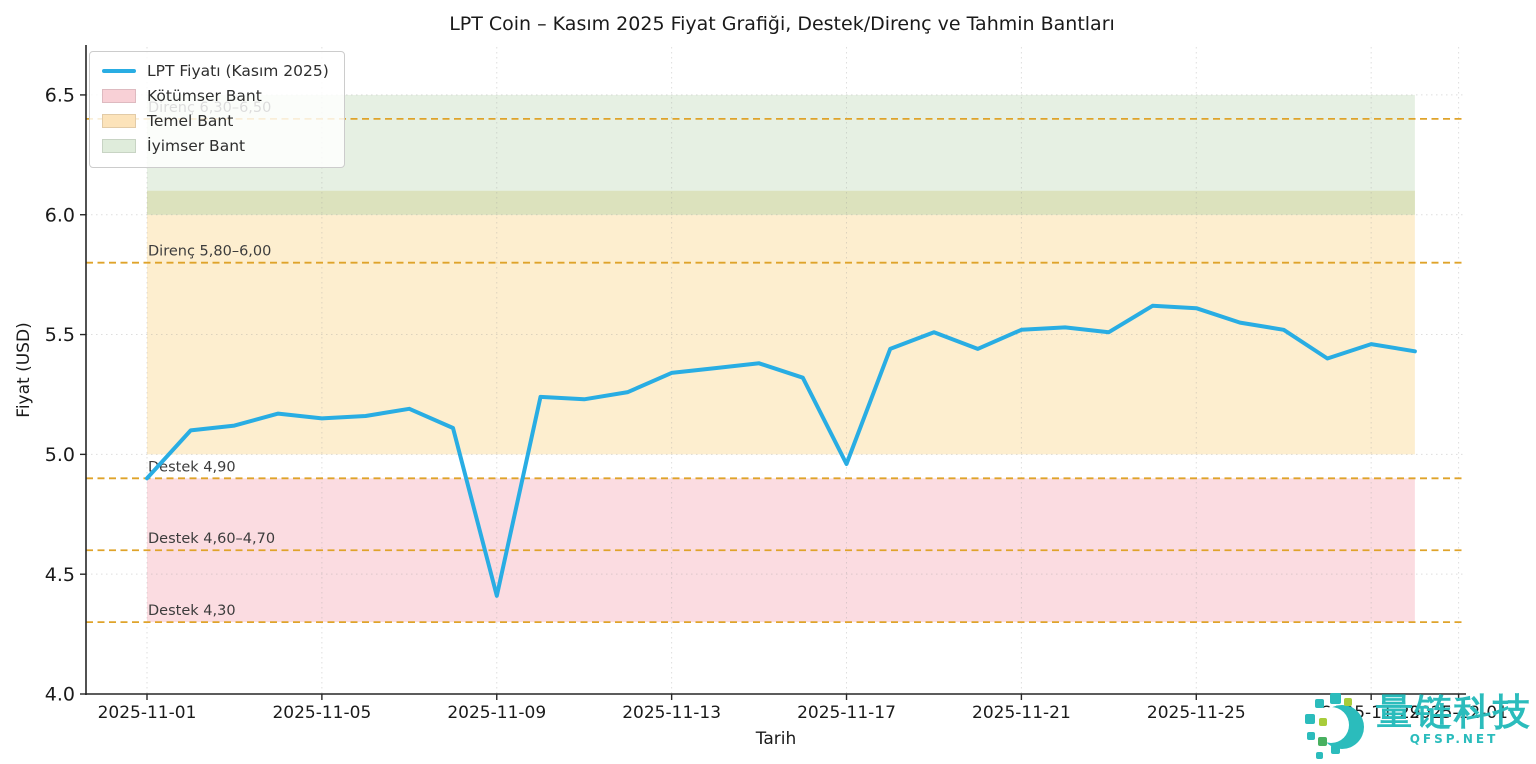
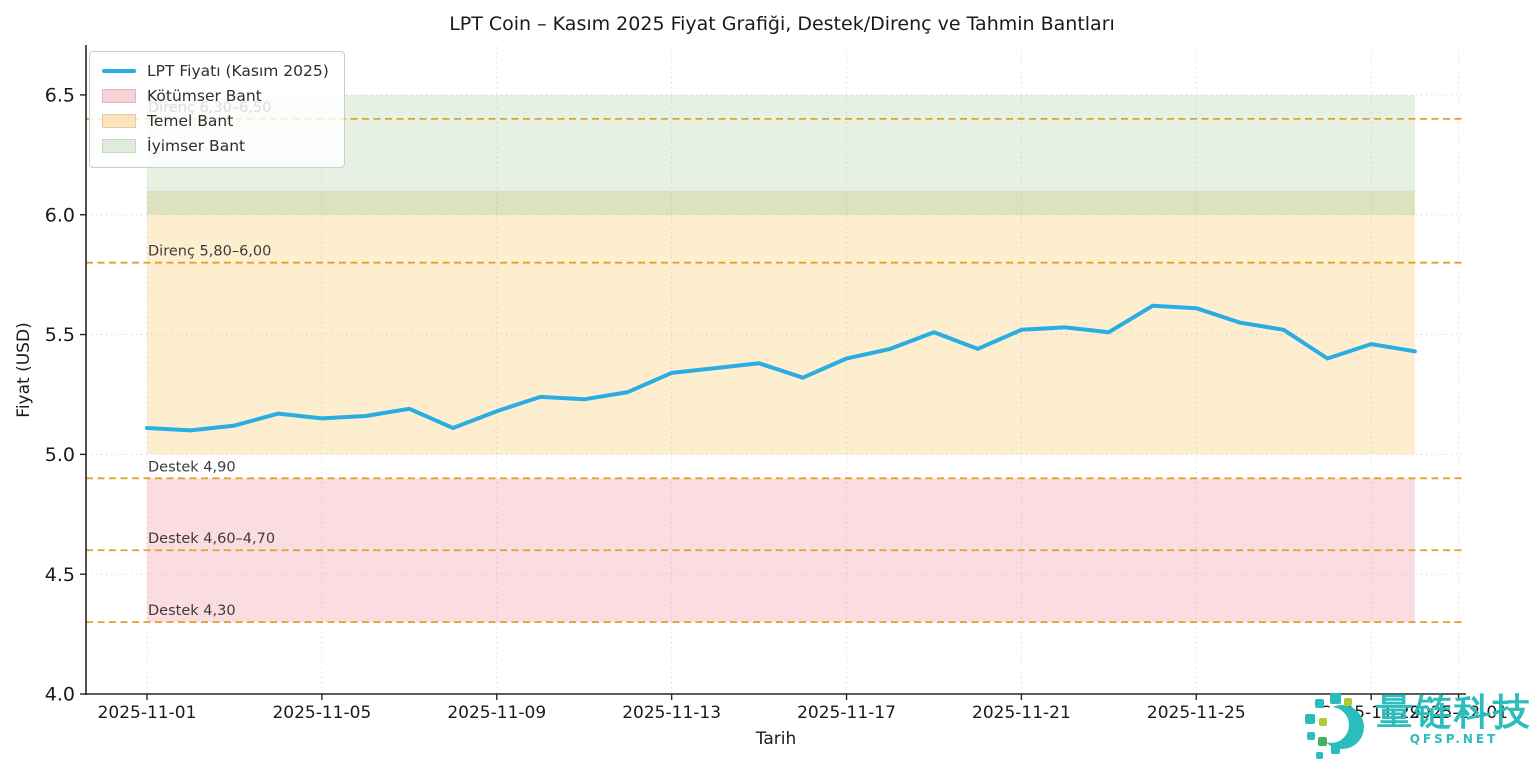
2025-11-01: 4.90 -> 5.11
2025-11-09: 4.41 -> 5.18
2025-11-17: 4.96 -> 5.40
